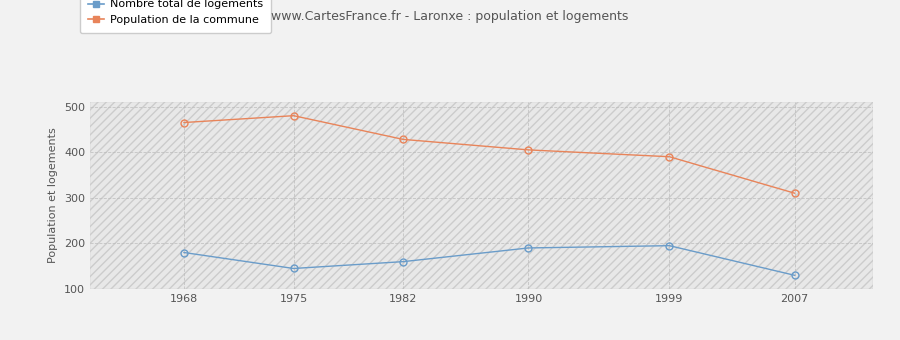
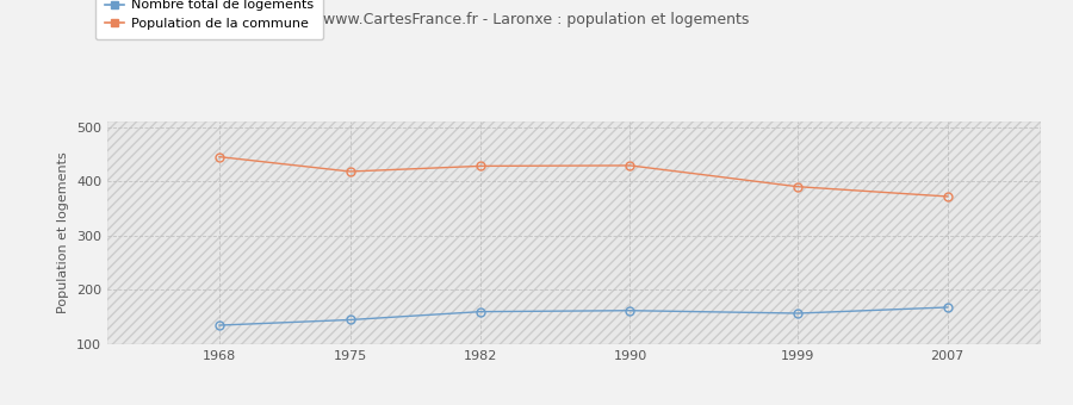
Nombre total de logements/1968: 180 -> 135
Population de la commune/1968: 465 -> 445
Population de la commune/1975: 480 -> 418
Nombre total de logements/1990: 190 -> 162
Population de la commune/1990: 405 -> 429
Nombre total de logements/1999: 195 -> 157
Nombre total de logements/2007: 130 -> 168
Population de la commune/2007: 310 -> 372
